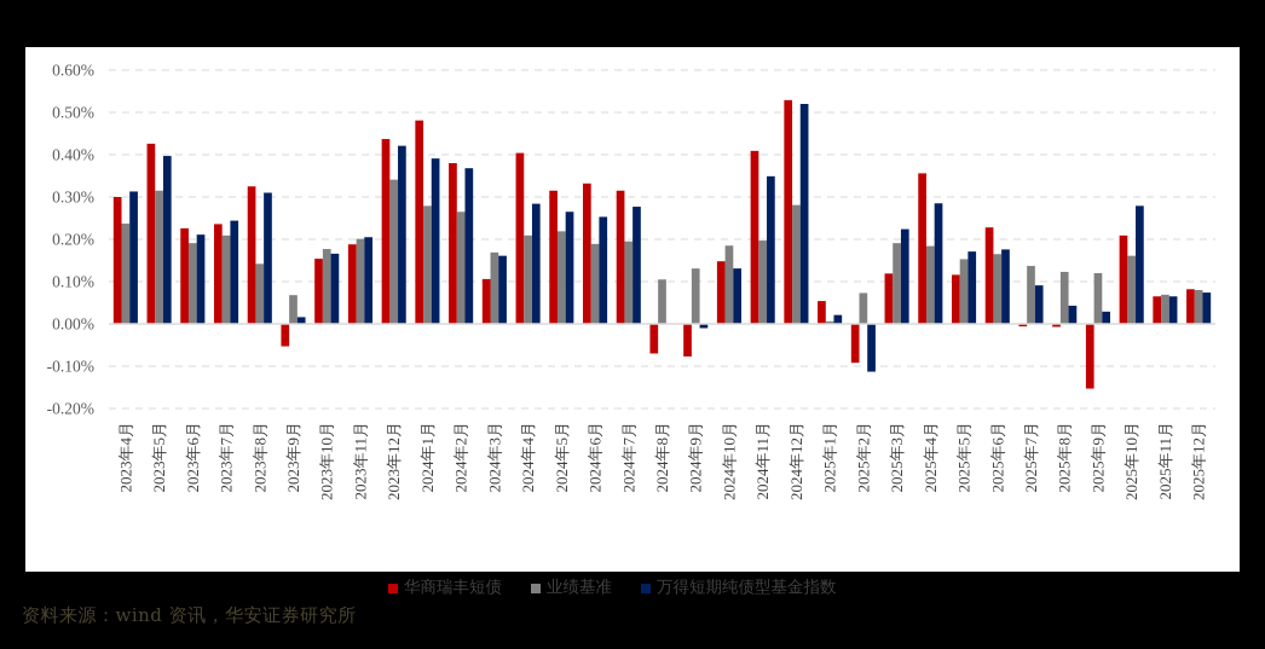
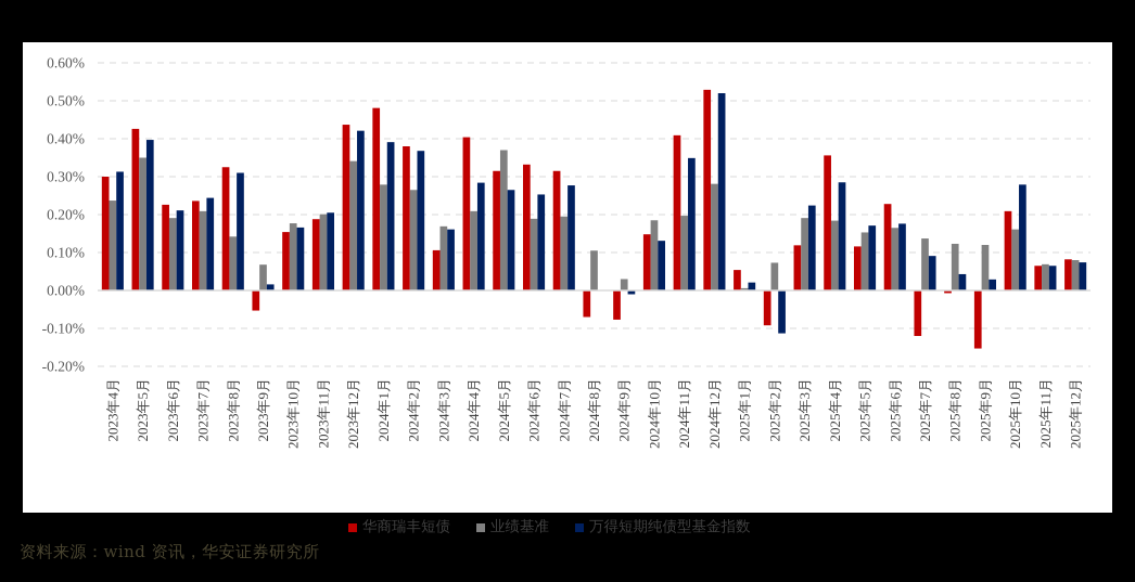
业绩基准/2023年5月: 0.32% -> 0.35%
业绩基准/2024年5月: 0.22% -> 0.37%
业绩基准/2024年9月: 0.13% -> 0.03%
华商瑞丰短债/2025年7月: -0.01% -> -0.12%
